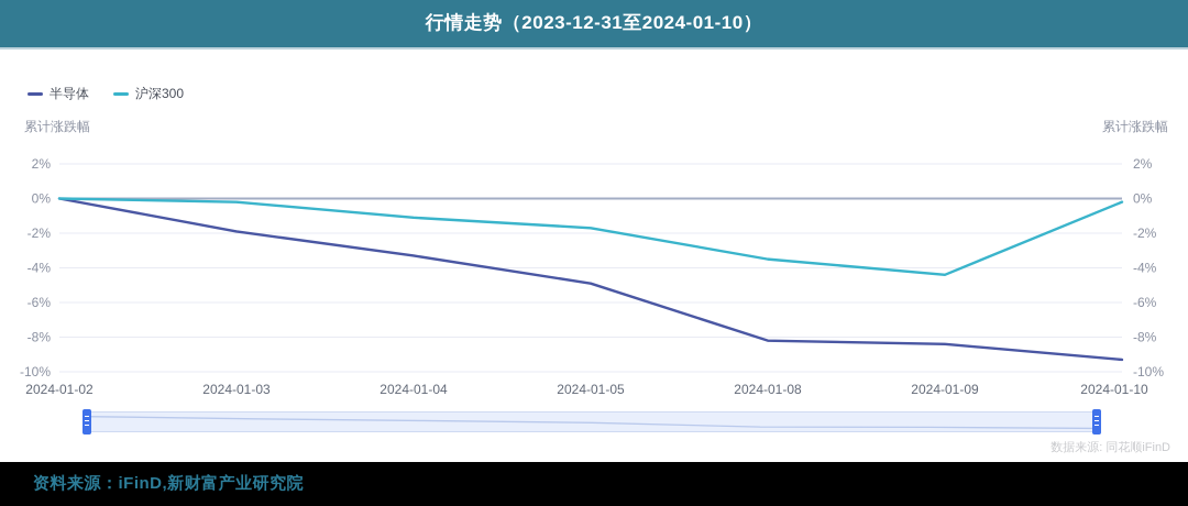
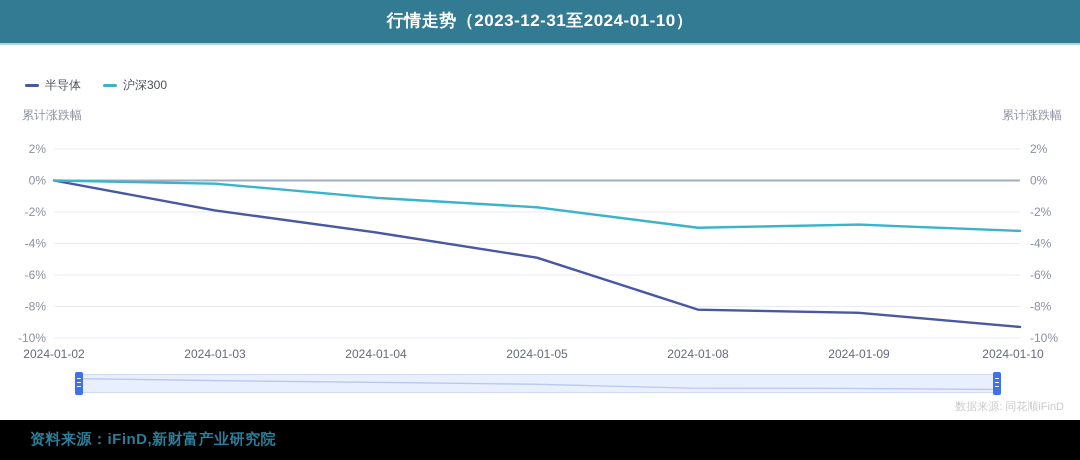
沪深300/2024-01-08: -3.5% -> -3.0%
沪深300/2024-01-09: -4.4% -> -2.8%
沪深300/2024-01-10: -0.2% -> -3.2%
